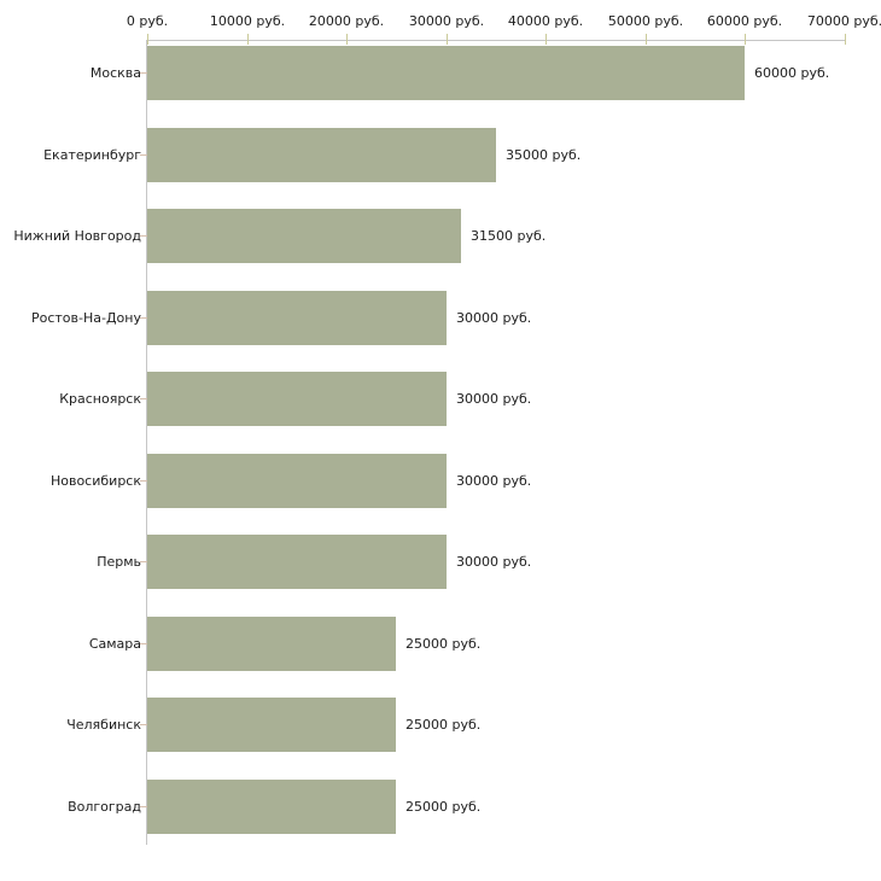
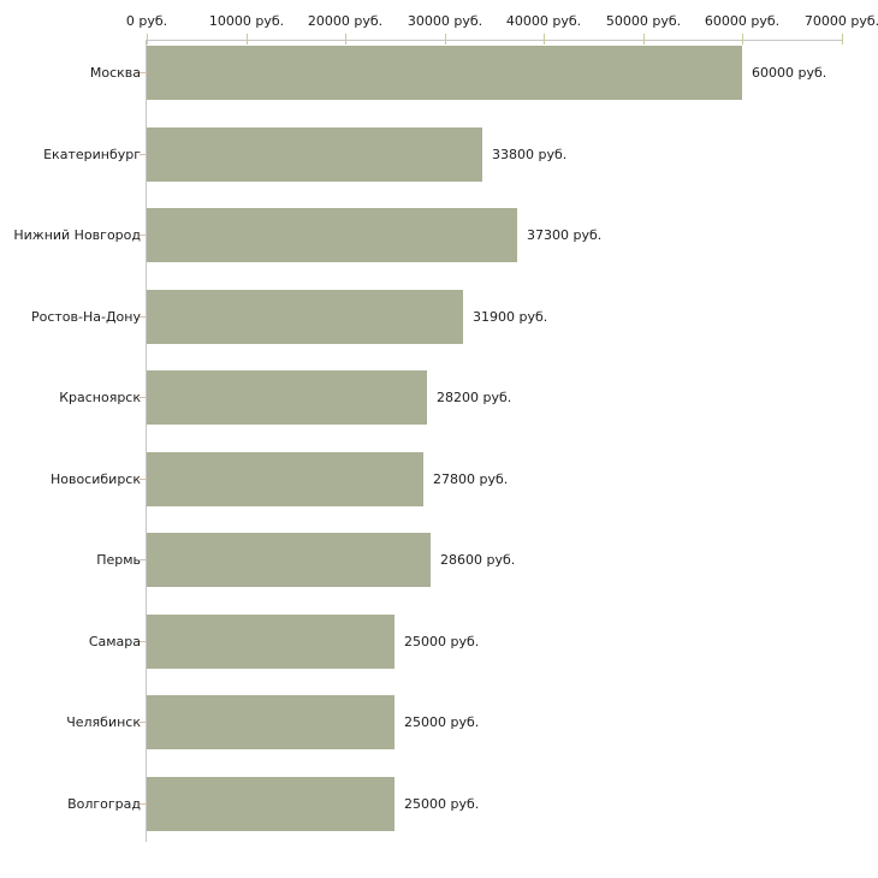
Екатеринбург: 35000 -> 33800
Нижний Новгород: 31500 -> 37300
Ростов-На-Дону: 30000 -> 31900
Красноярск: 30000 -> 28200
Новосибирск: 30000 -> 27800
Пермь: 30000 -> 28600
